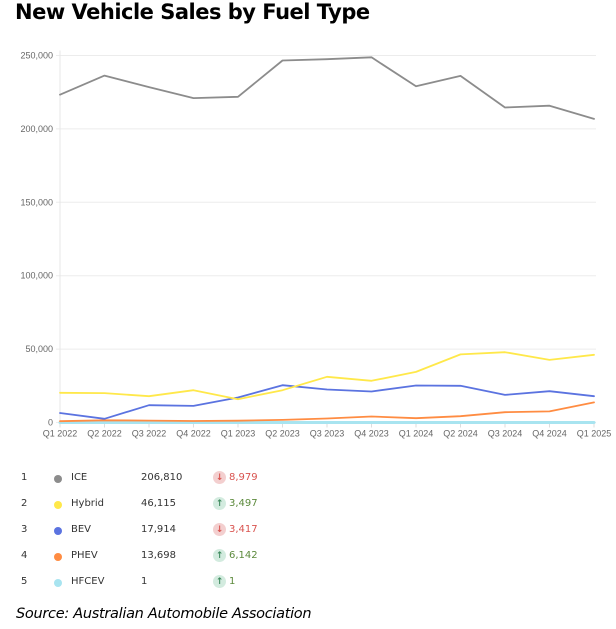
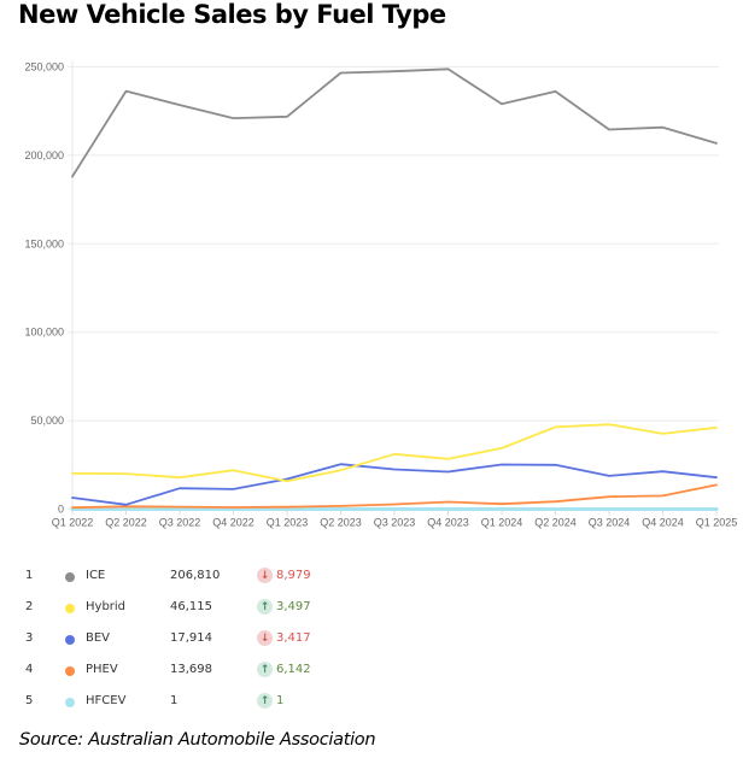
ICE/Q1 2022: 223000 -> 188000
